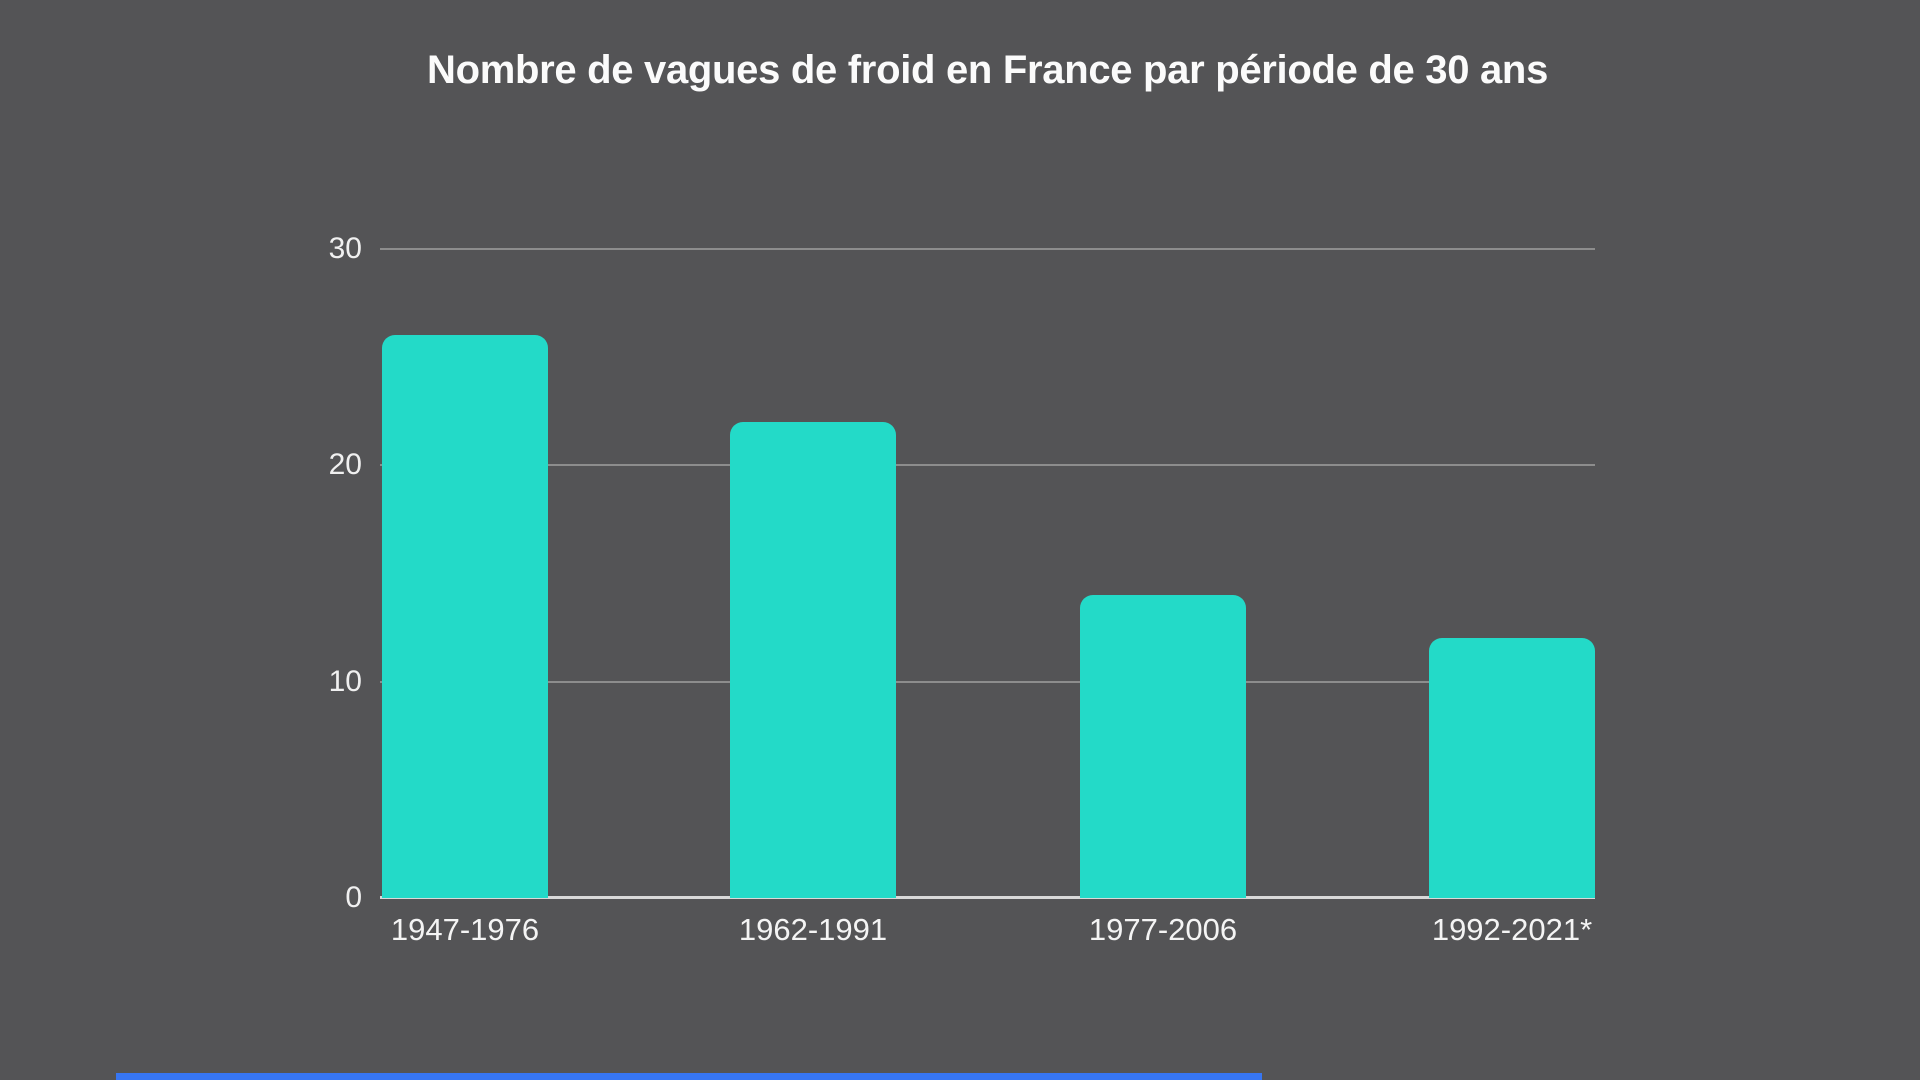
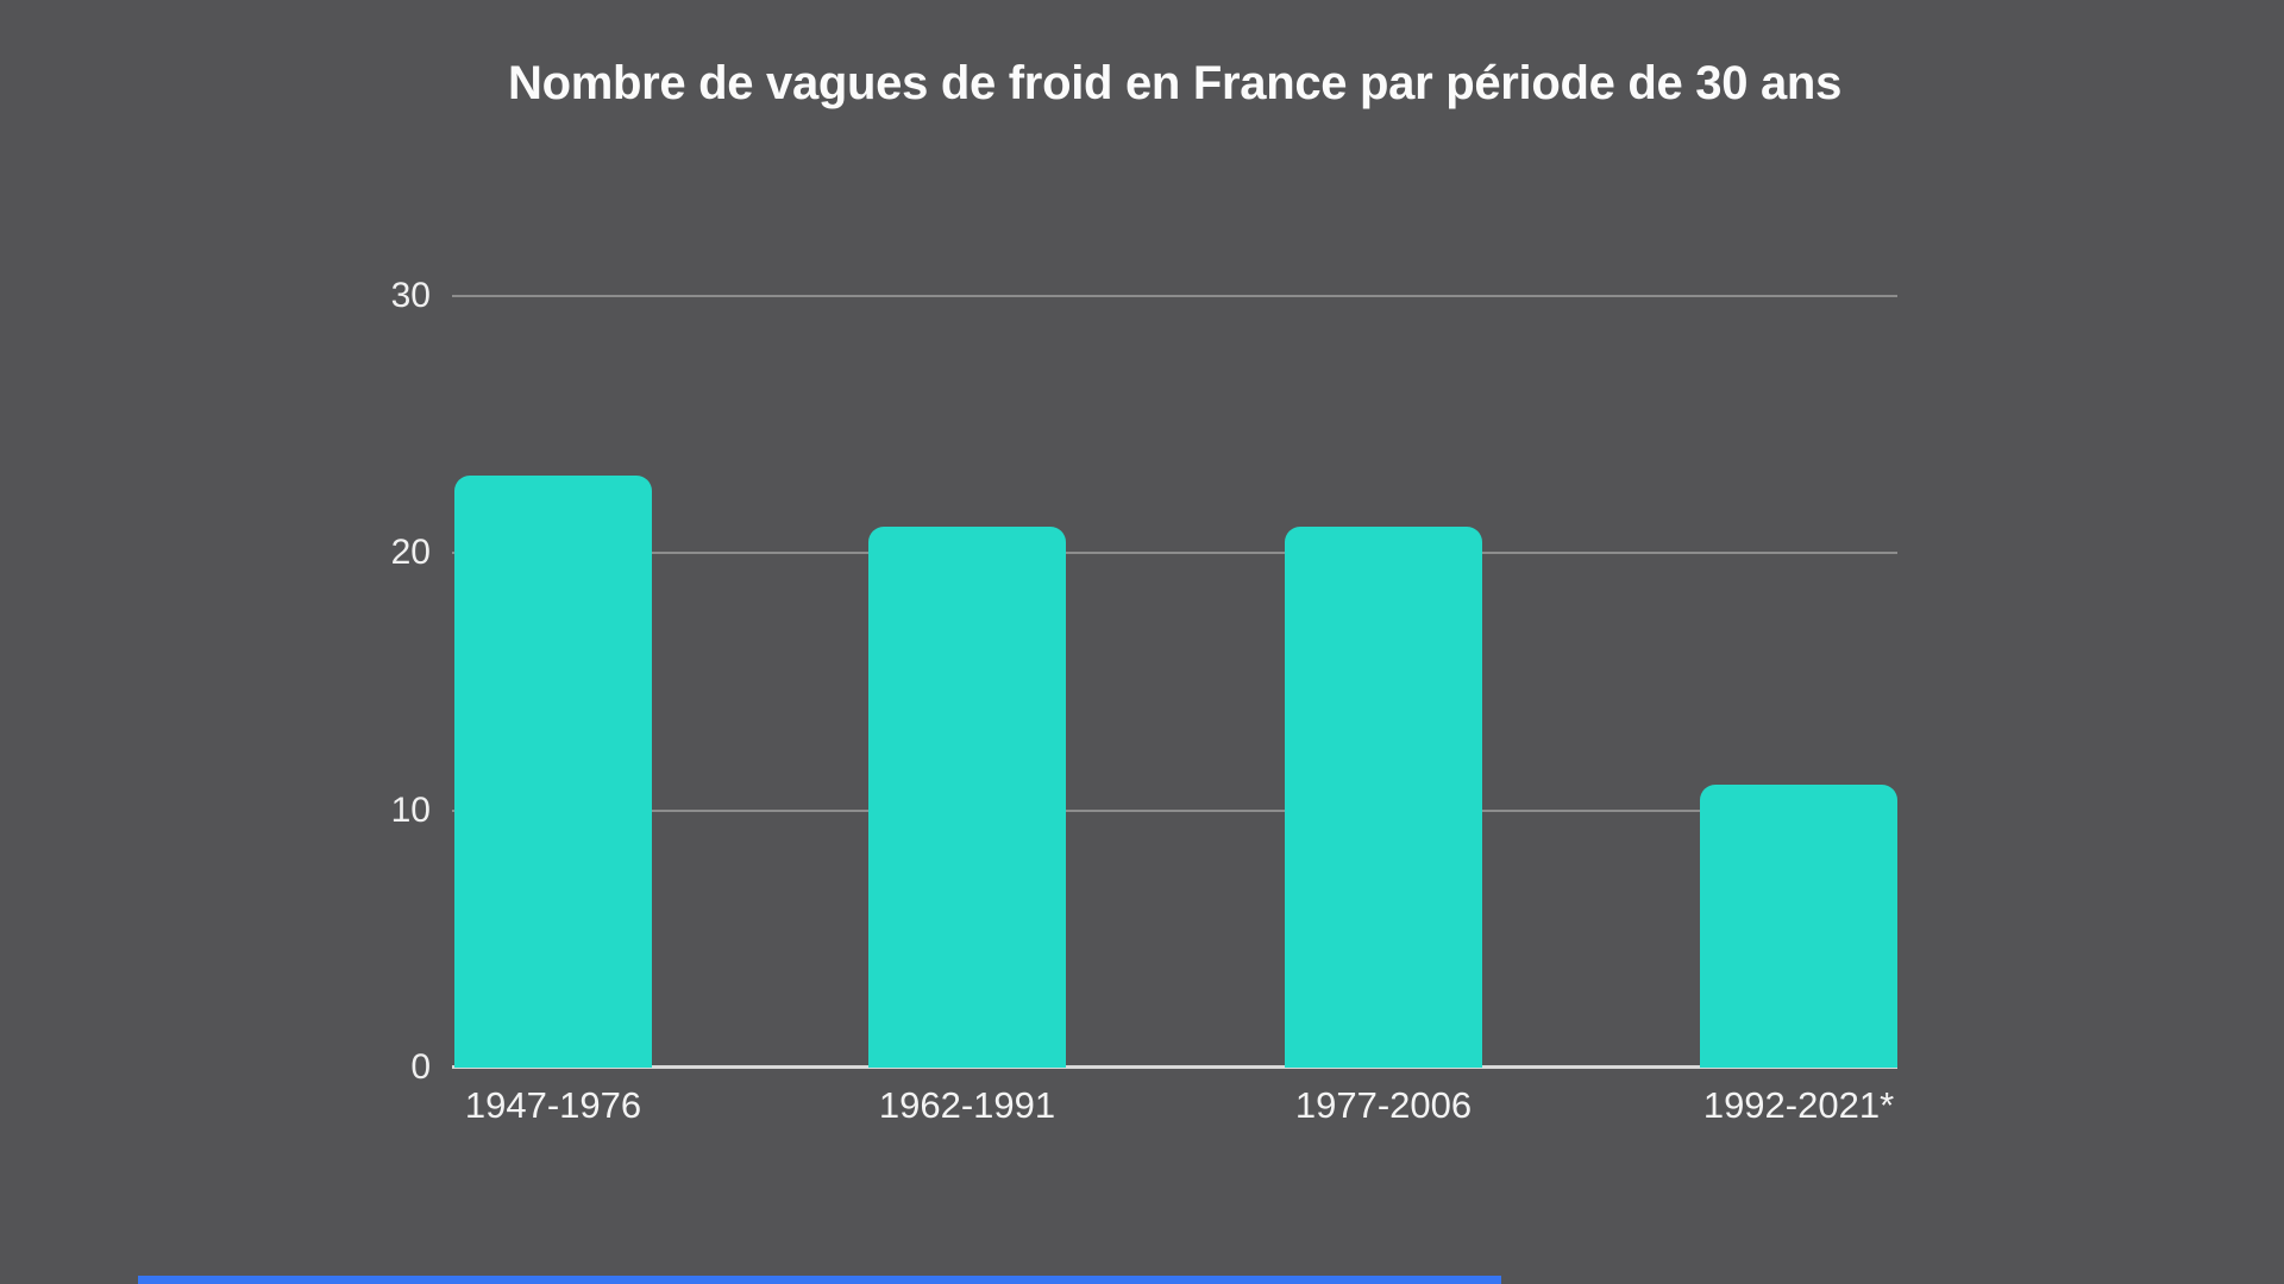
1947-1976: 26 -> 23
1962-1991: 22 -> 21
1977-2006: 14 -> 21
1992-2021*: 12 -> 11
